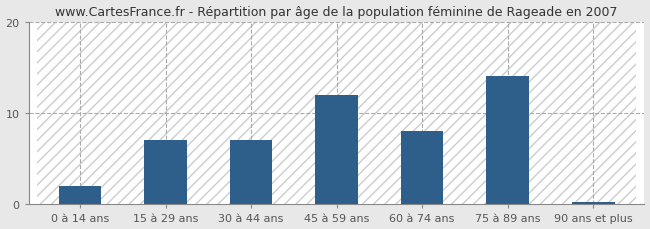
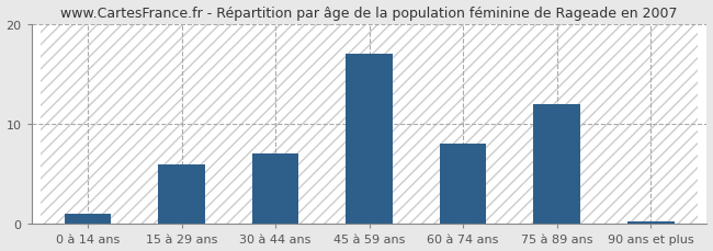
0 à 14 ans: 2.0 -> 1.0
15 à 29 ans: 7.0 -> 6.0
45 à 59 ans: 12.0 -> 17.0
75 à 89 ans: 14.0 -> 12.0
